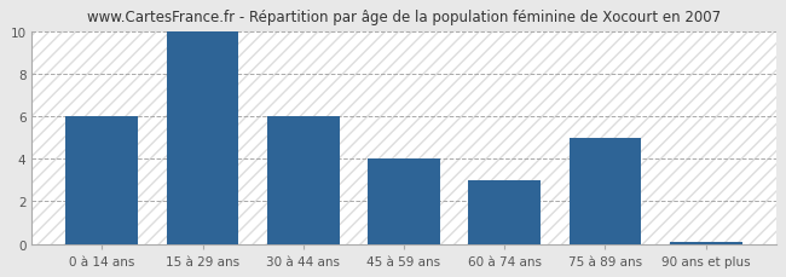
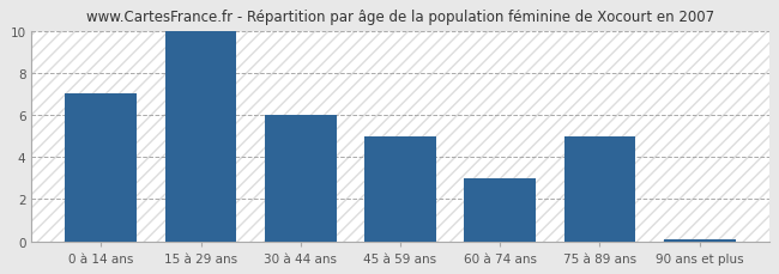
0 à 14 ans: 6.0 -> 7.0
45 à 59 ans: 4.0 -> 5.0
